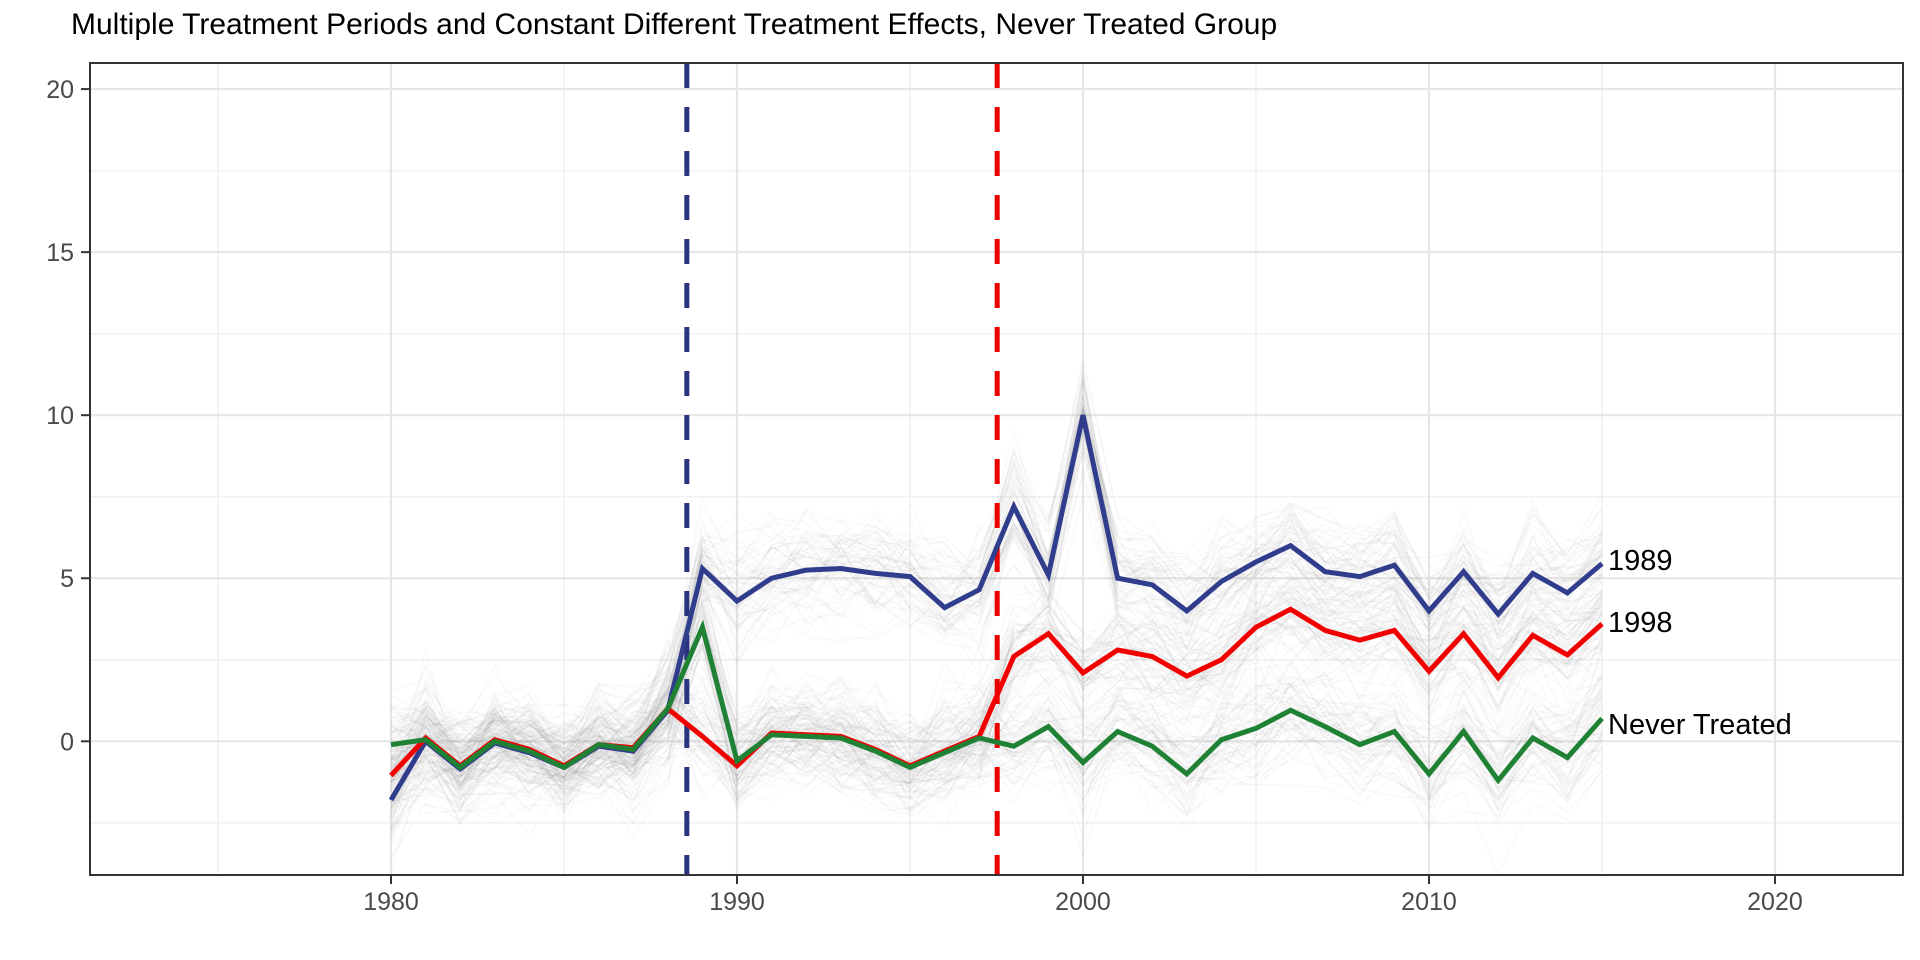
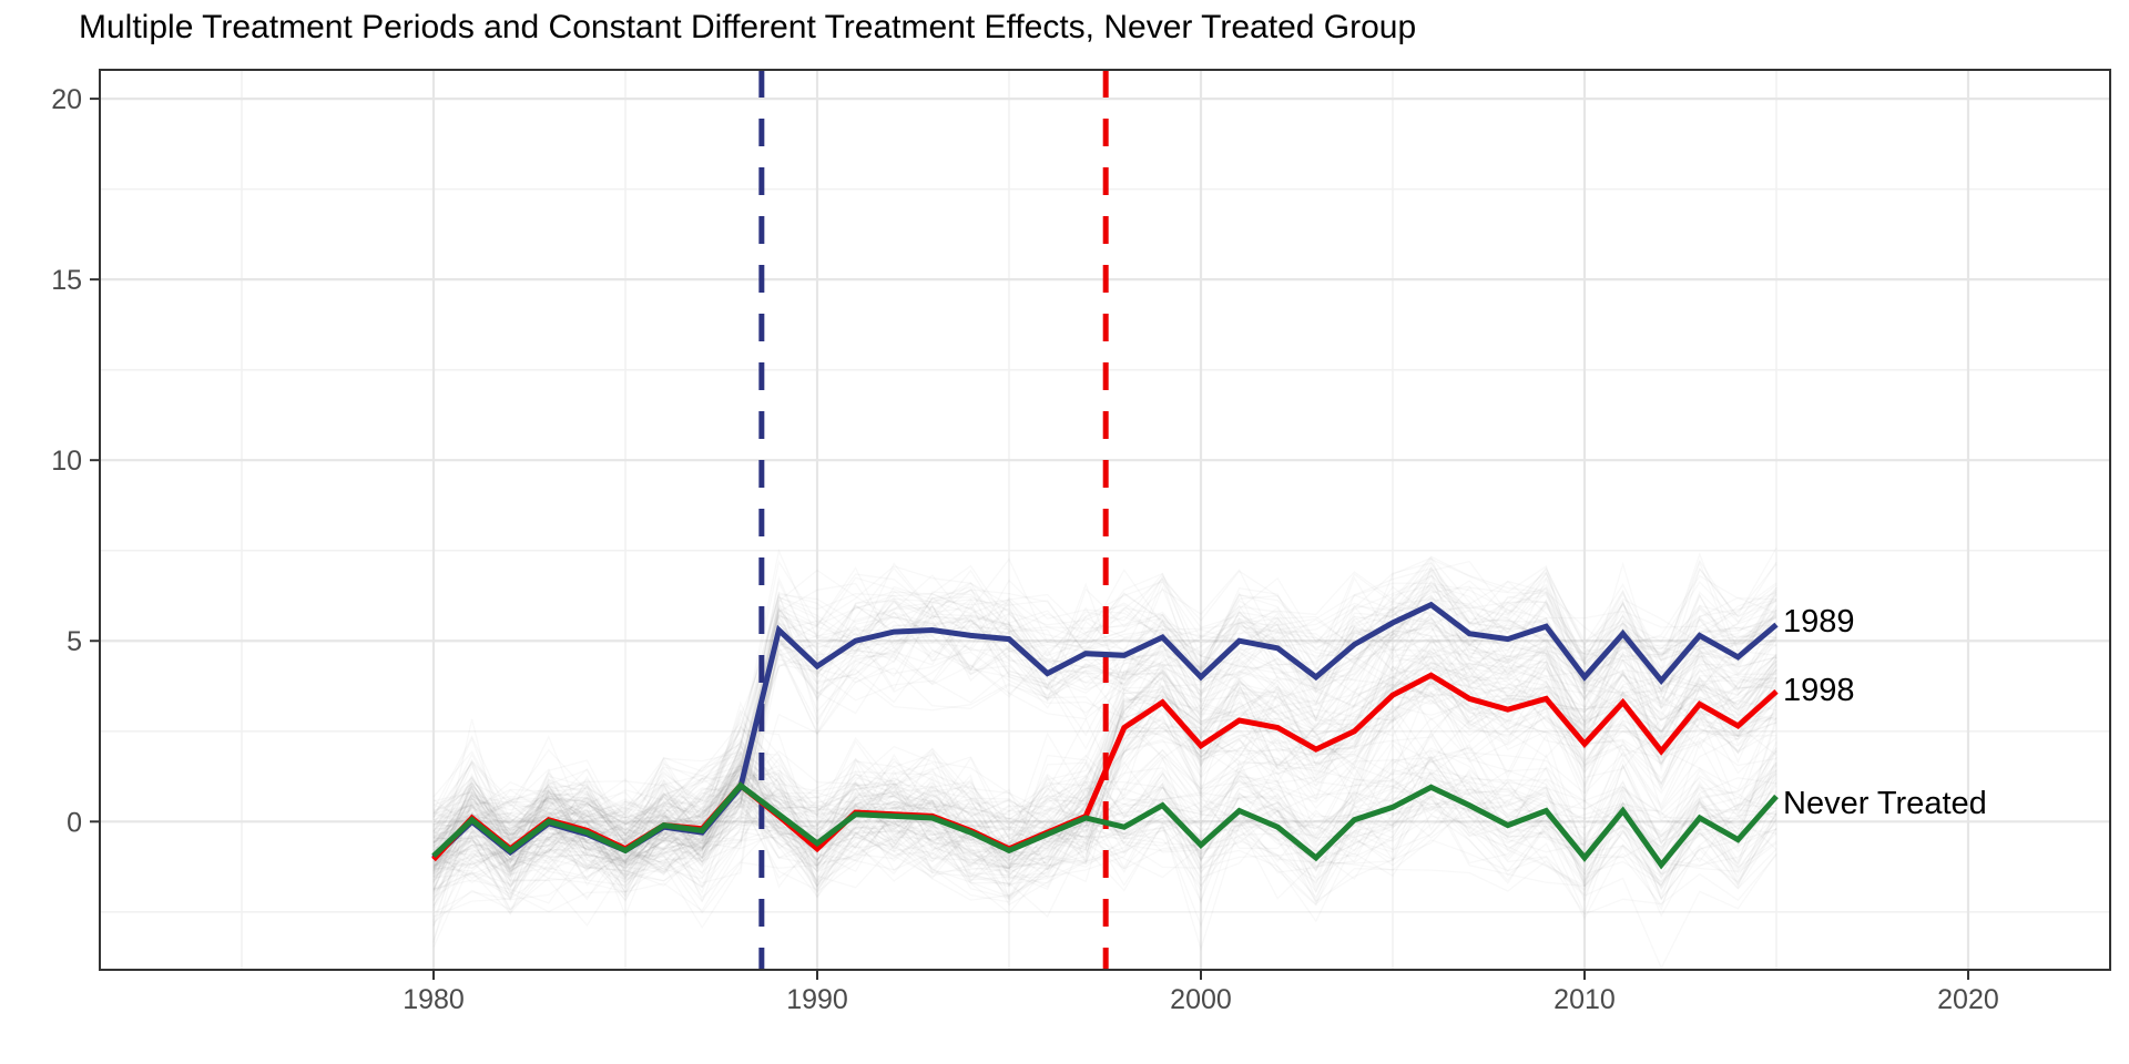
1989/1980: -1.8 -> -1.0
Never Treated/1980: -0.1 -> -0.9
Never Treated/1989: 3.5 -> 0.2
1989/1998: 7.2 -> 4.6
1989/2000: 10.0 -> 4.0
